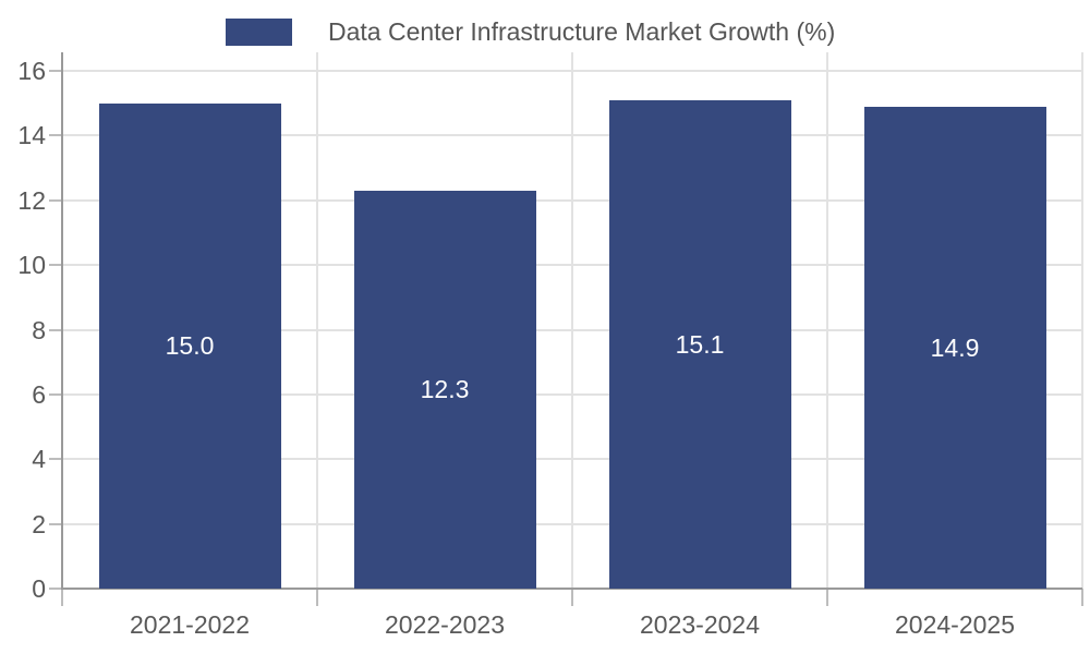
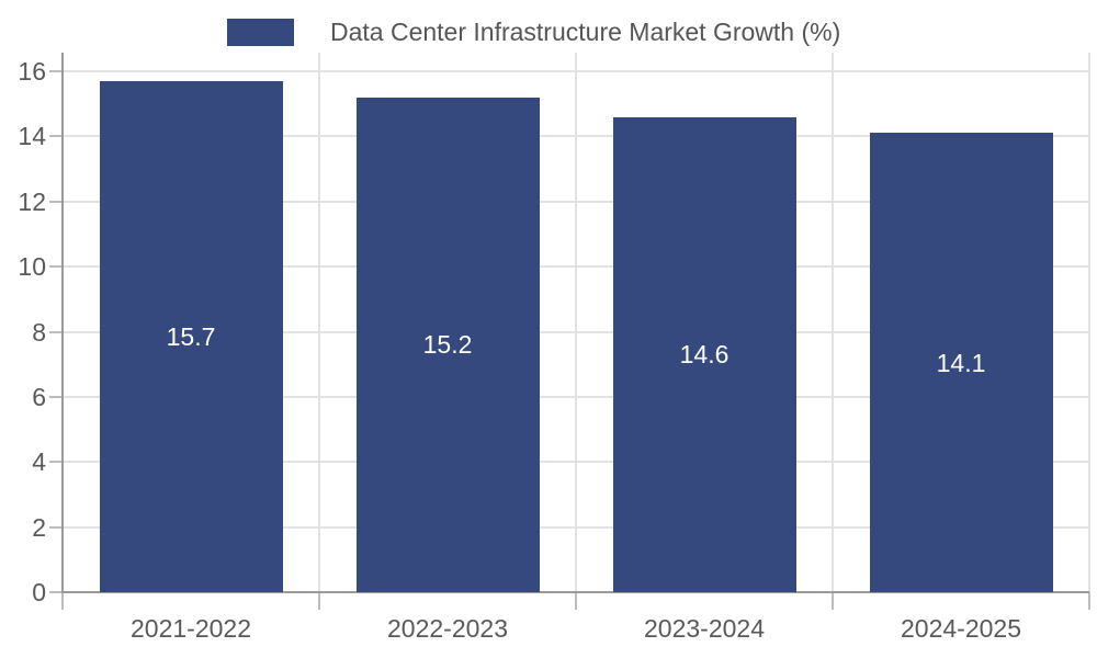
2021-2022: 15.0 -> 15.7
2022-2023: 12.3 -> 15.2
2023-2024: 15.1 -> 14.6
2024-2025: 14.9 -> 14.1
